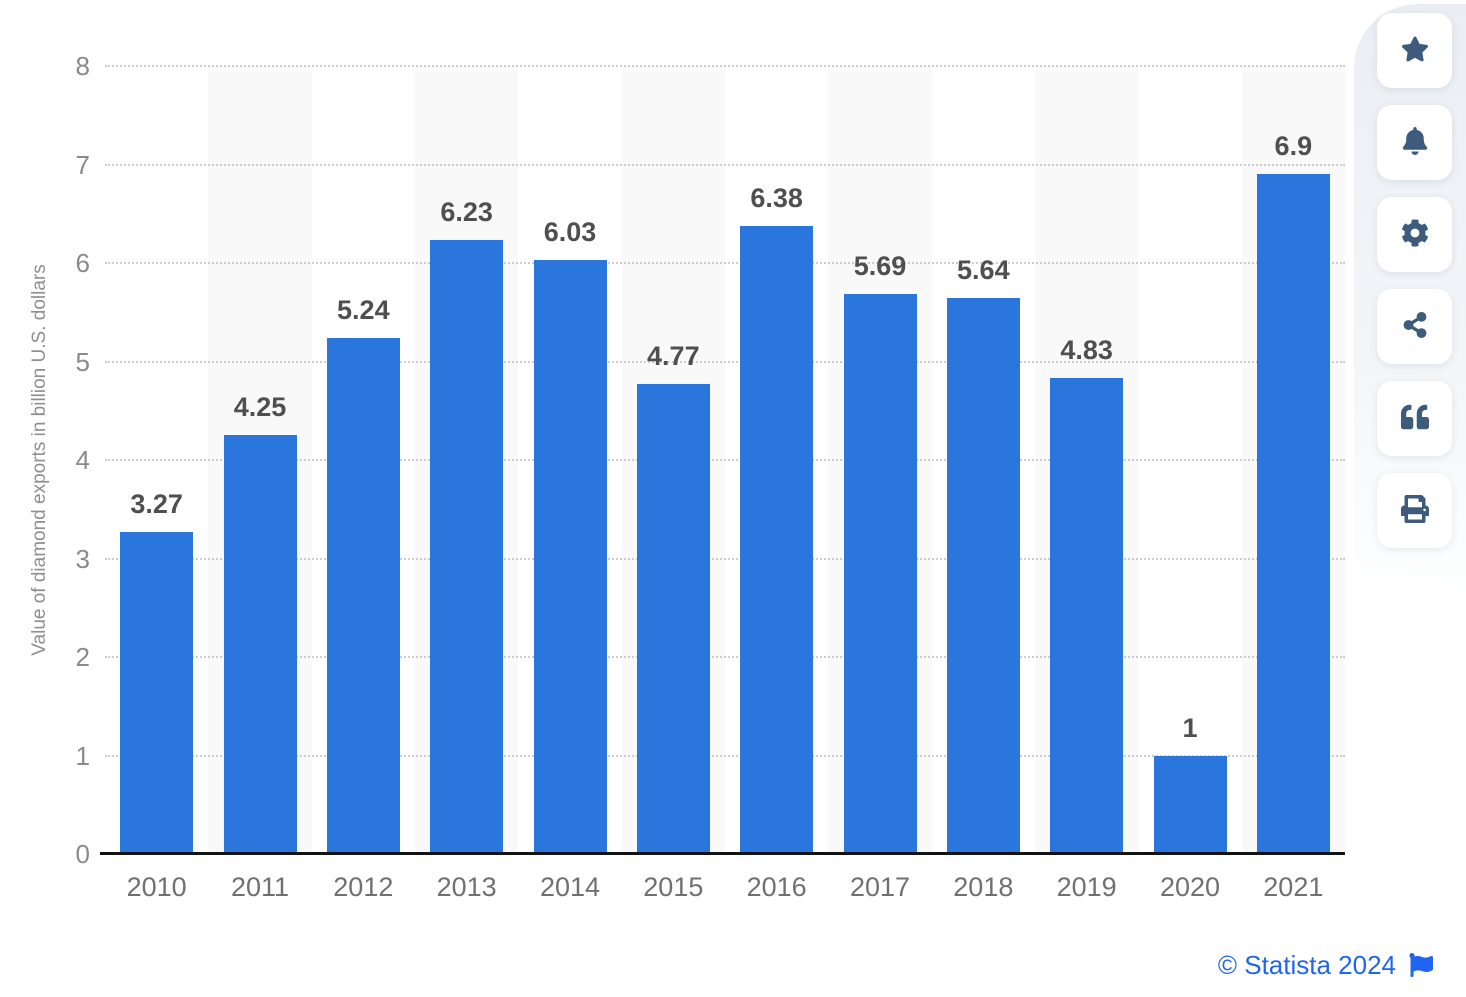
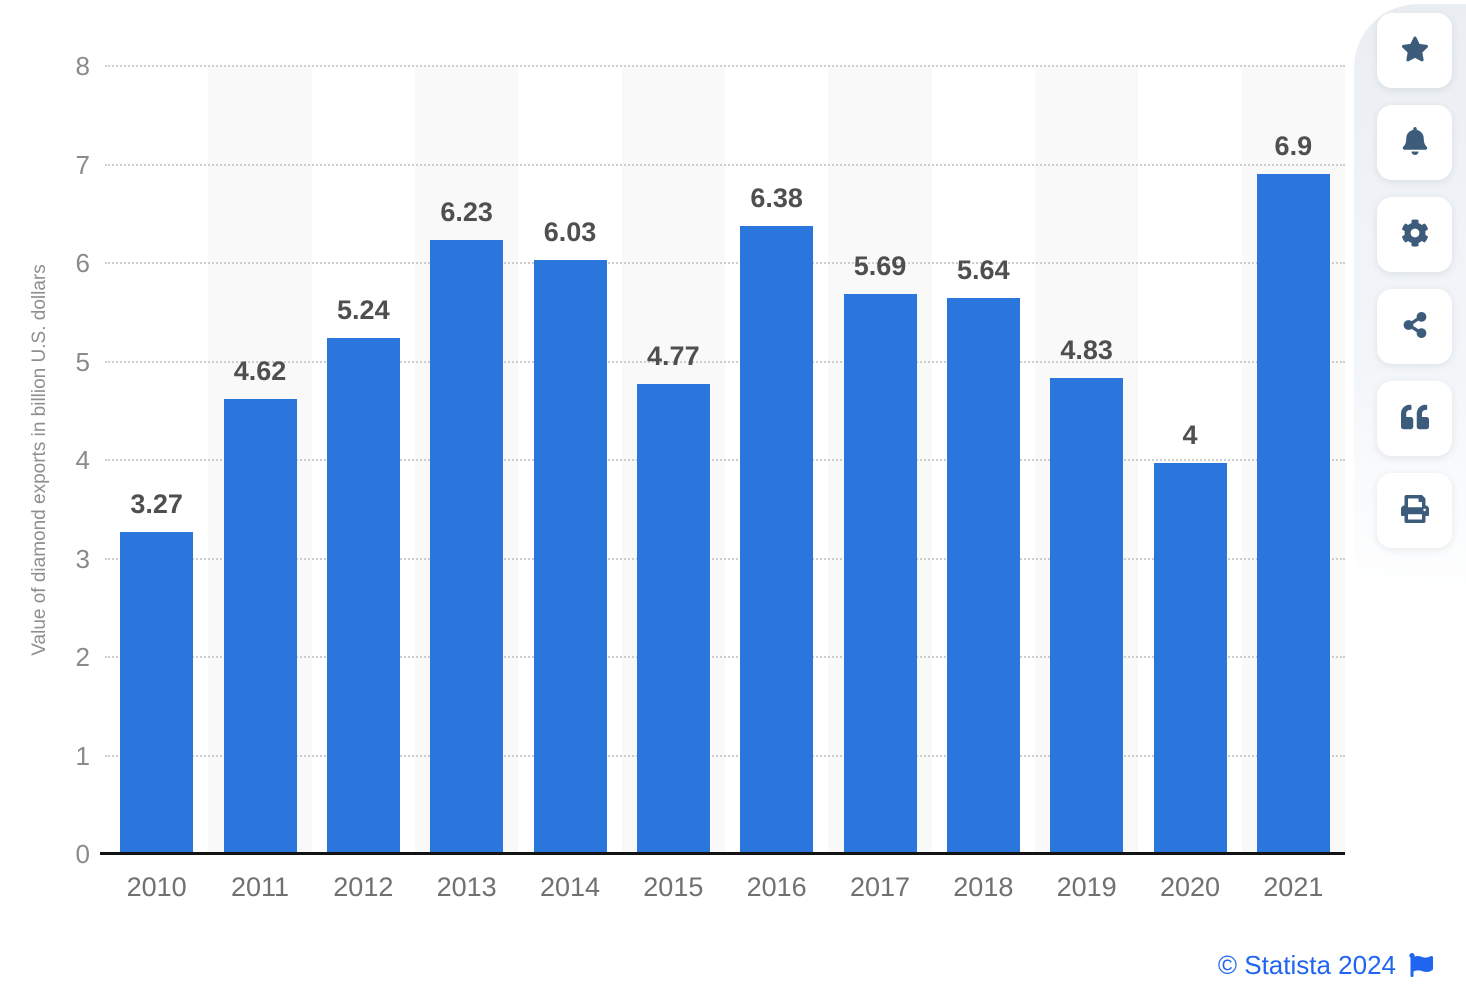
2011: 4.25 -> 4.62
2020: 1 -> 4
